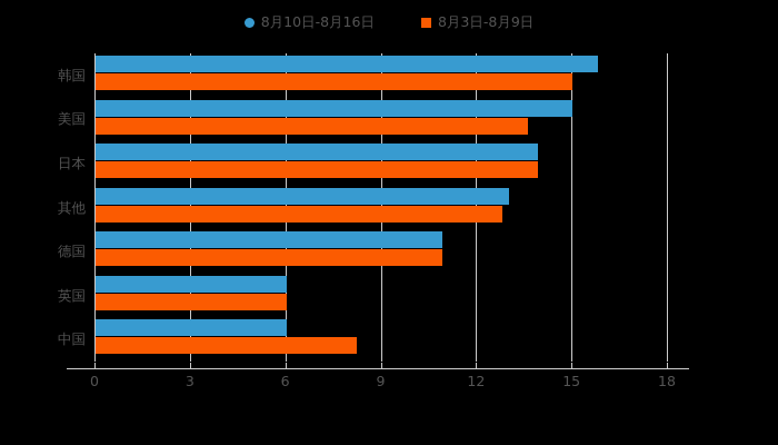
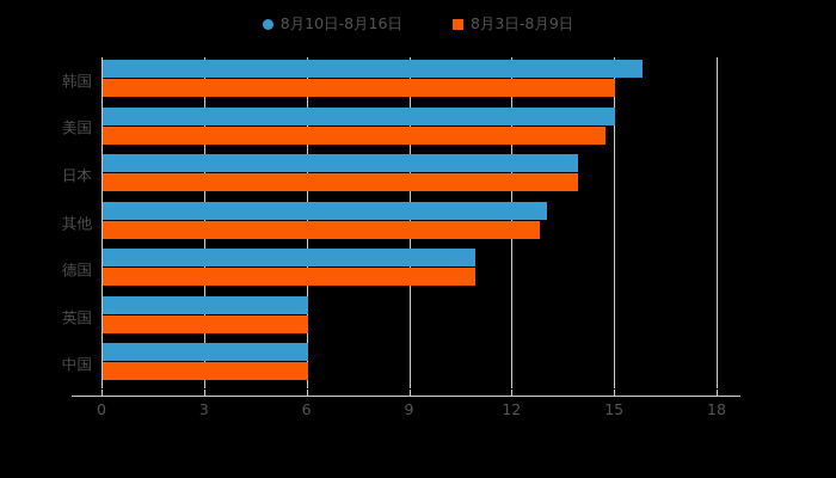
8月3日-8月9日/美国: 13.6 -> 14.7
8月3日-8月9日/中国: 8.2 -> 6.0
